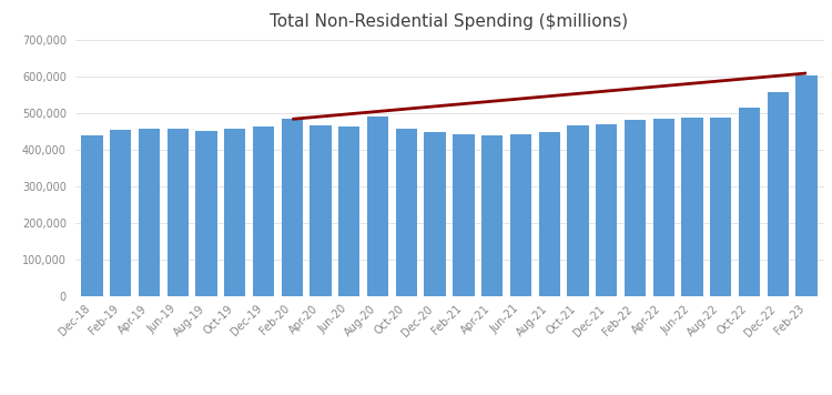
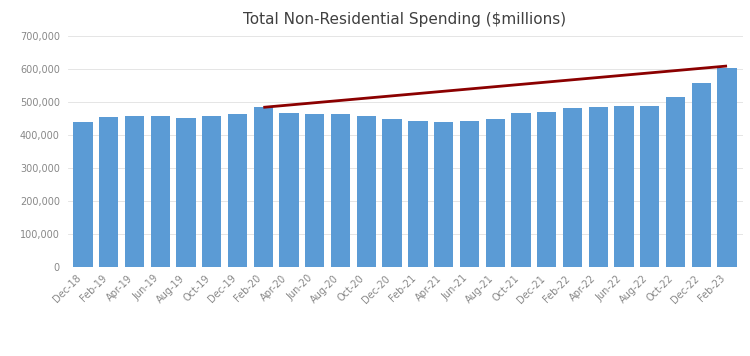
Aug-20: 490,000 -> 462,000
